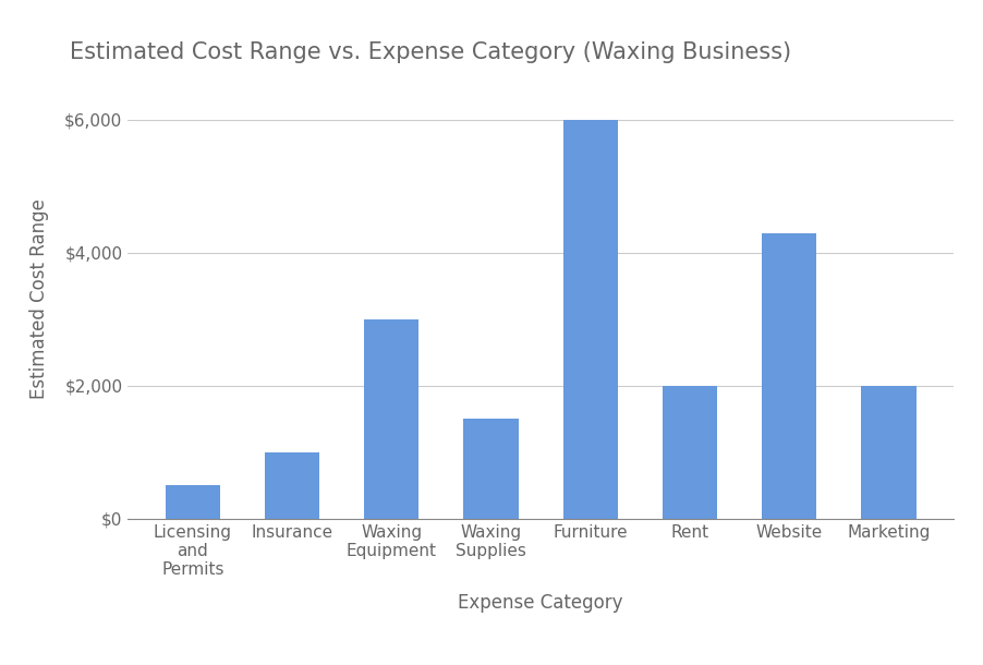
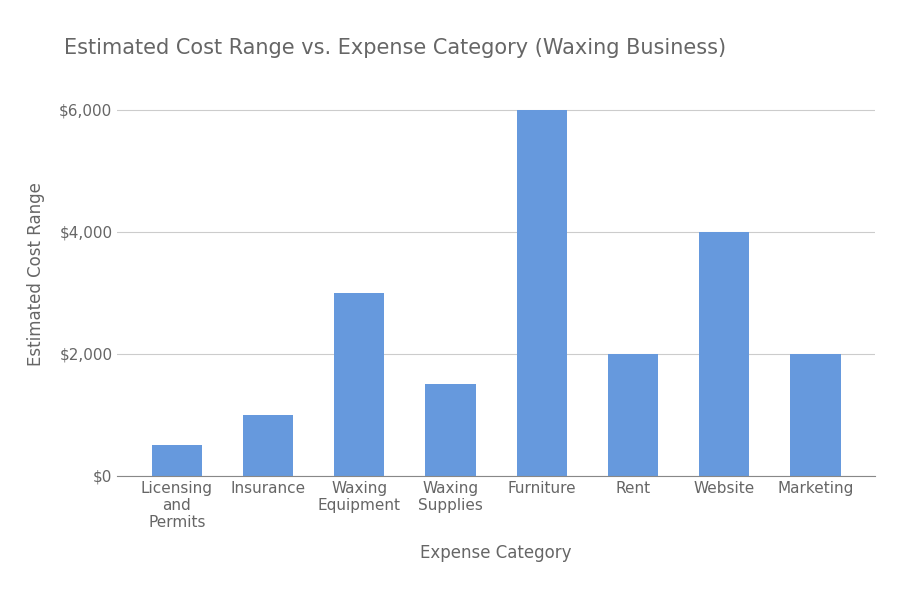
Website: $4,300 -> $4,000
